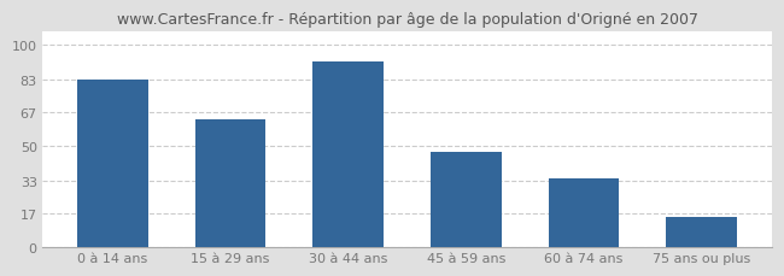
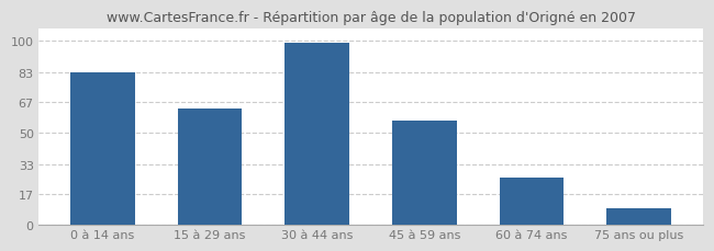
30 à 44 ans: 92 -> 99
45 à 59 ans: 47 -> 57
60 à 74 ans: 34 -> 26
75 ans ou plus: 15 -> 9
